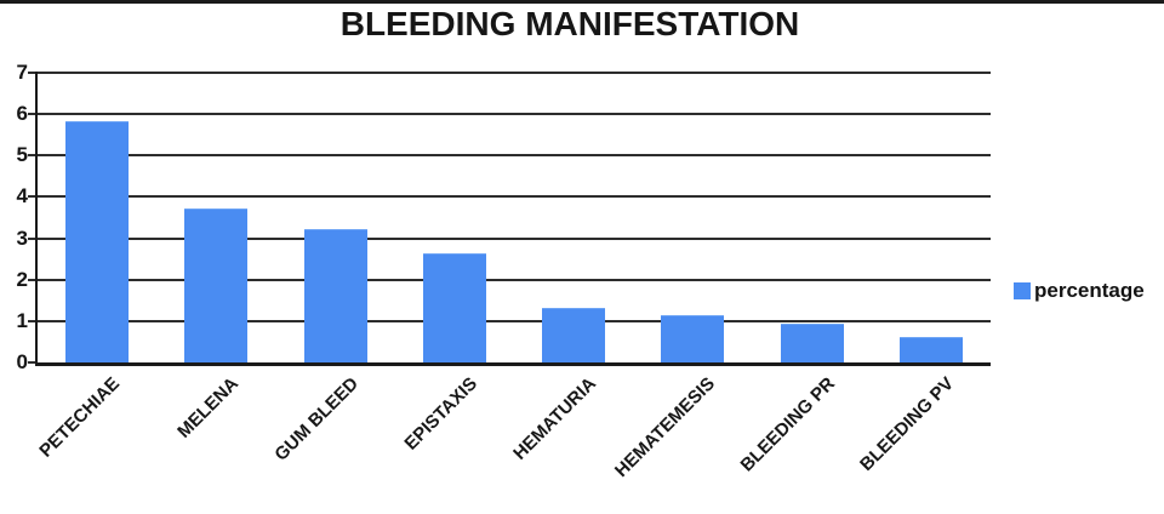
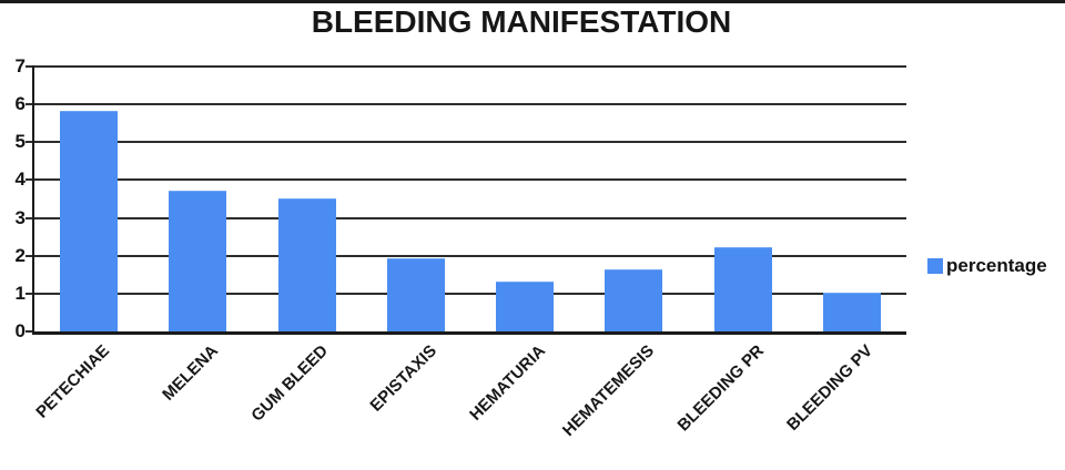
GUM BLEED: 3.2 -> 3.5
EPISTAXIS: 2.6 -> 1.9
HEMATEMESIS: 1.1 -> 1.6
BLEEDING PR: 0.9 -> 2.2
BLEEDING PV: 0.6 -> 1.0
